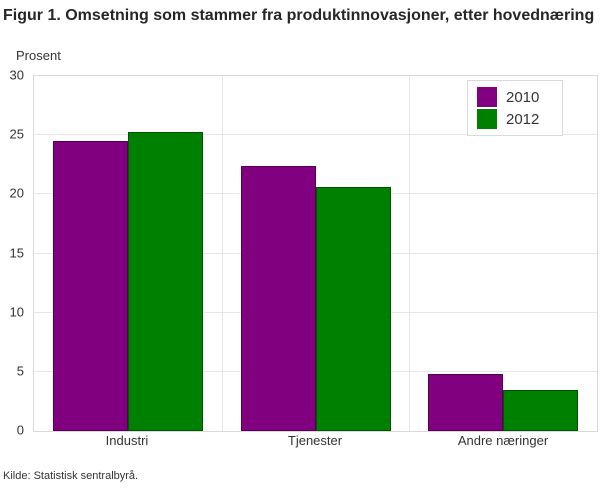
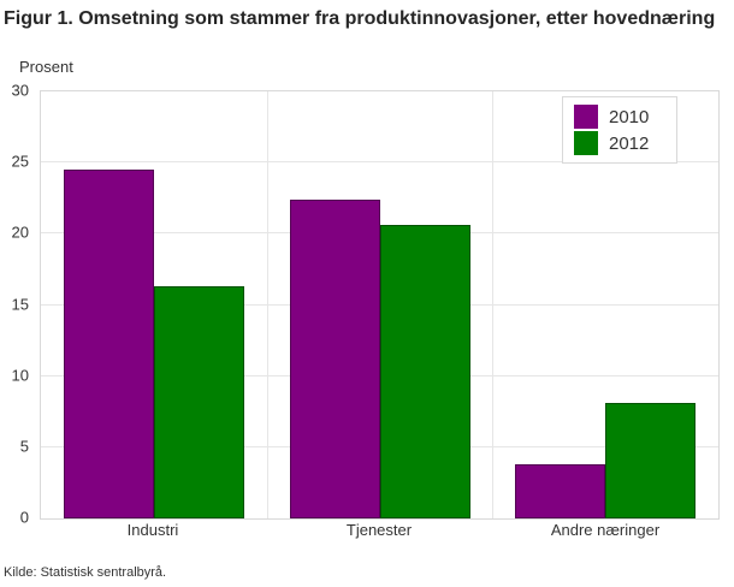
2012/Industri: 25.3 -> 16.3
2010/Andre næringer: 4.8 -> 3.8
2012/Andre næringer: 3.5 -> 8.1
